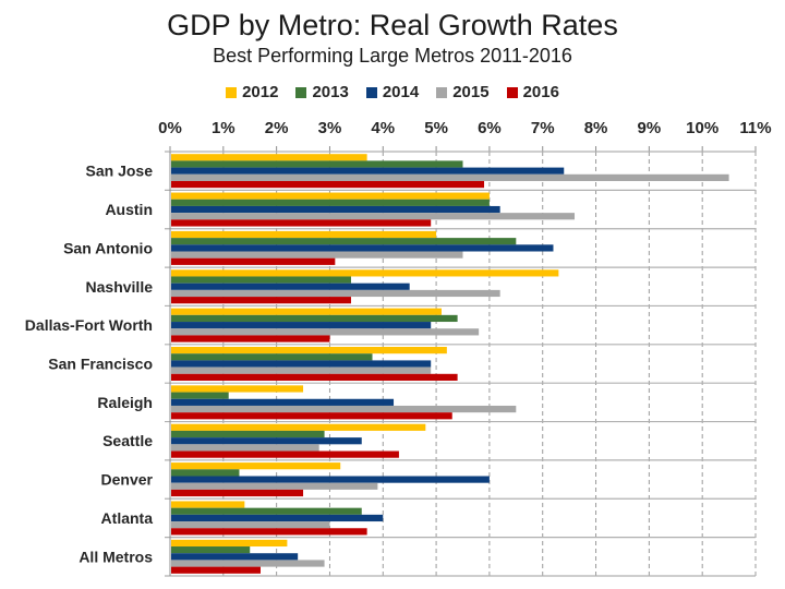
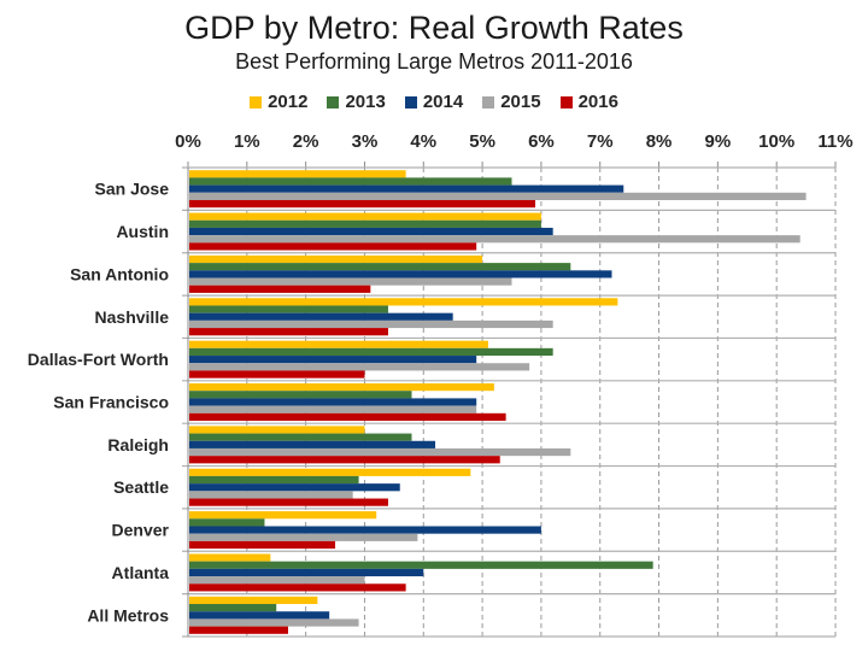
2015/Austin: 7.6% -> 10.4%
2013/Dallas-Fort Worth: 5.4% -> 6.2%
2012/Raleigh: 2.5% -> 3.0%
2013/Raleigh: 1.1% -> 3.8%
2016/Seattle: 4.3% -> 3.4%
2013/Atlanta: 3.6% -> 7.9%
